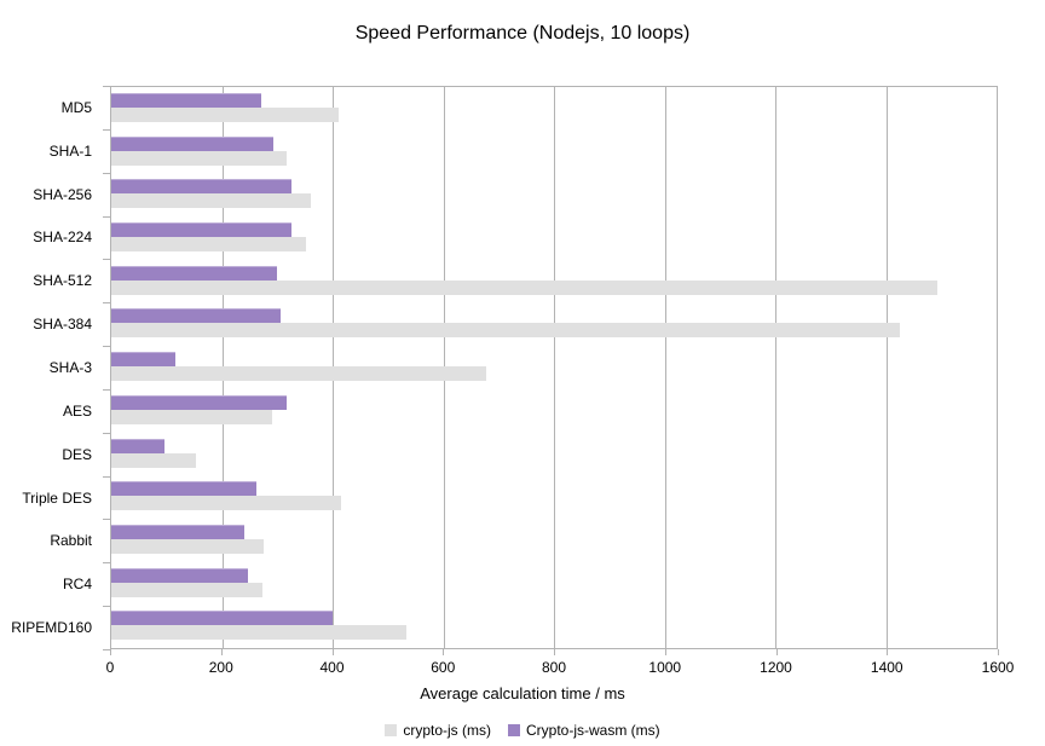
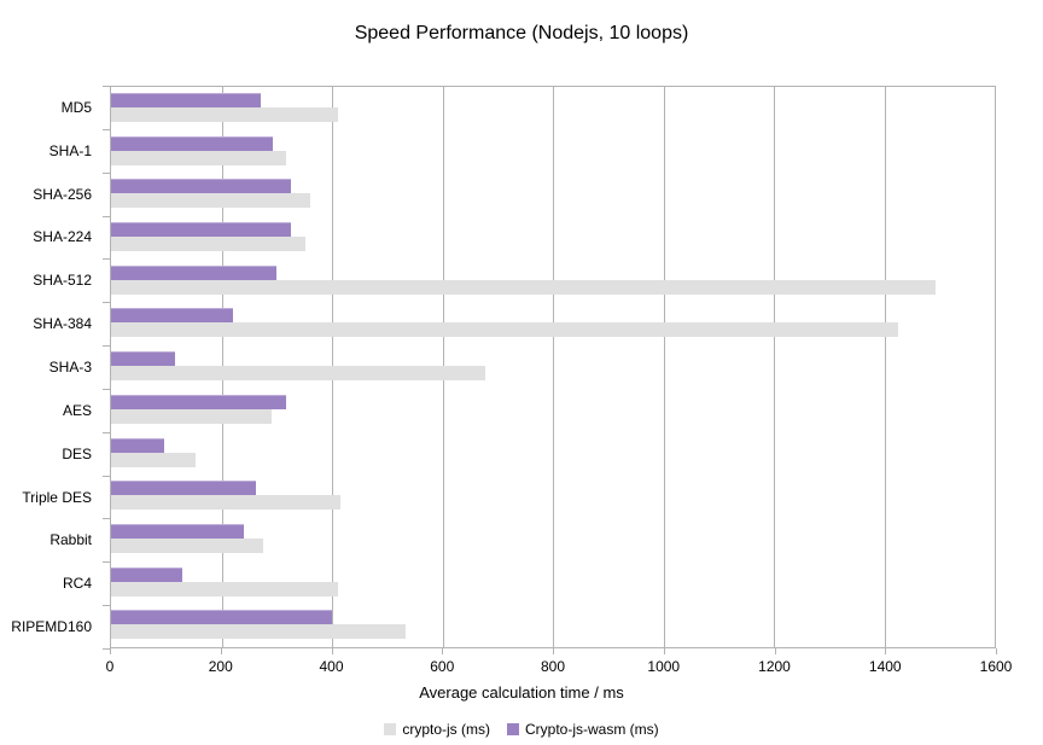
Crypto-js-wasm (ms)/SHA-384: 310 -> 220
crypto-js (ms)/RC4: 270 -> 410
Crypto-js-wasm (ms)/RC4: 250 -> 130
